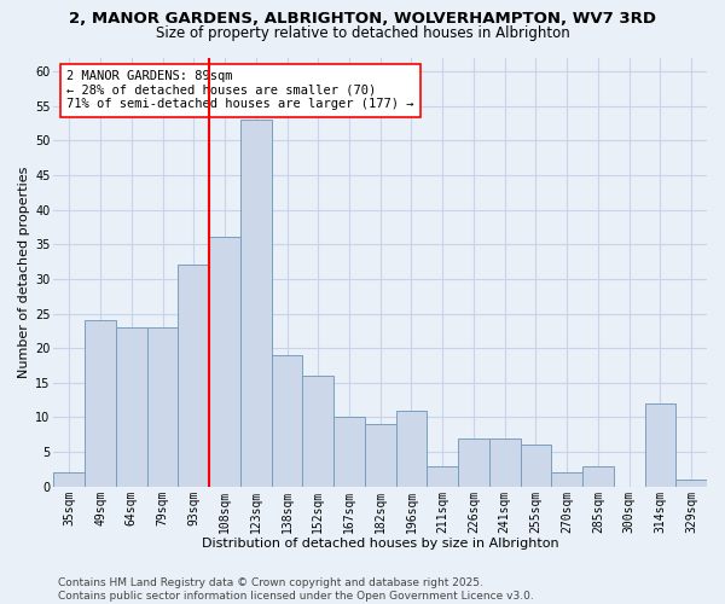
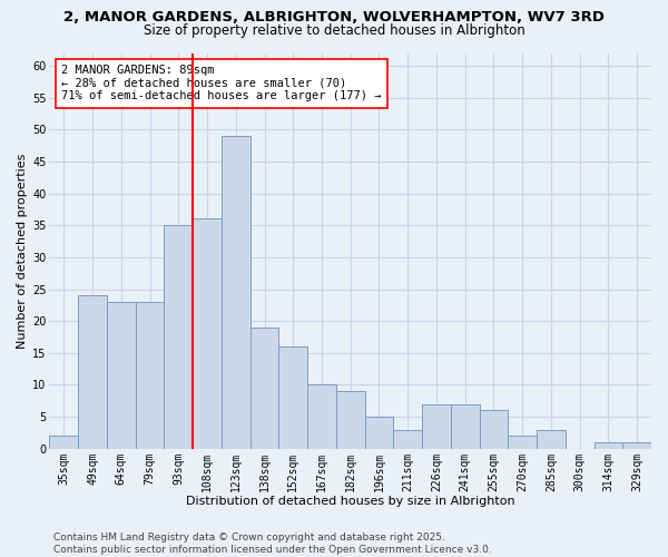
93sqm: 32 -> 35
123sqm: 53 -> 49
196sqm: 11 -> 5
314sqm: 12 -> 1
